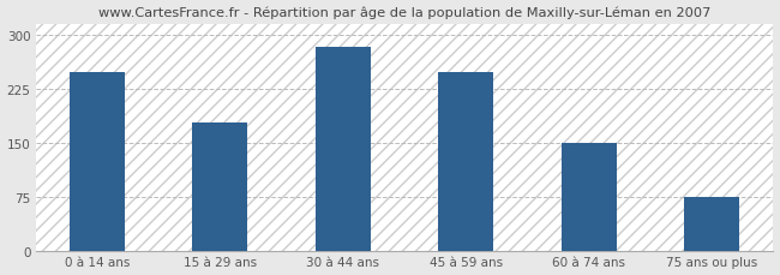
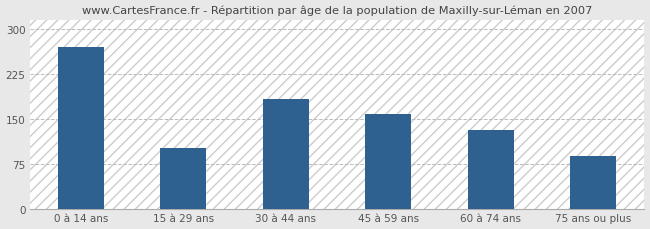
0 à 14 ans: 248 -> 270
15 à 29 ans: 178 -> 102
30 à 44 ans: 283 -> 184
45 à 59 ans: 248 -> 158
60 à 74 ans: 151 -> 132
75 ans ou plus: 75 -> 88
